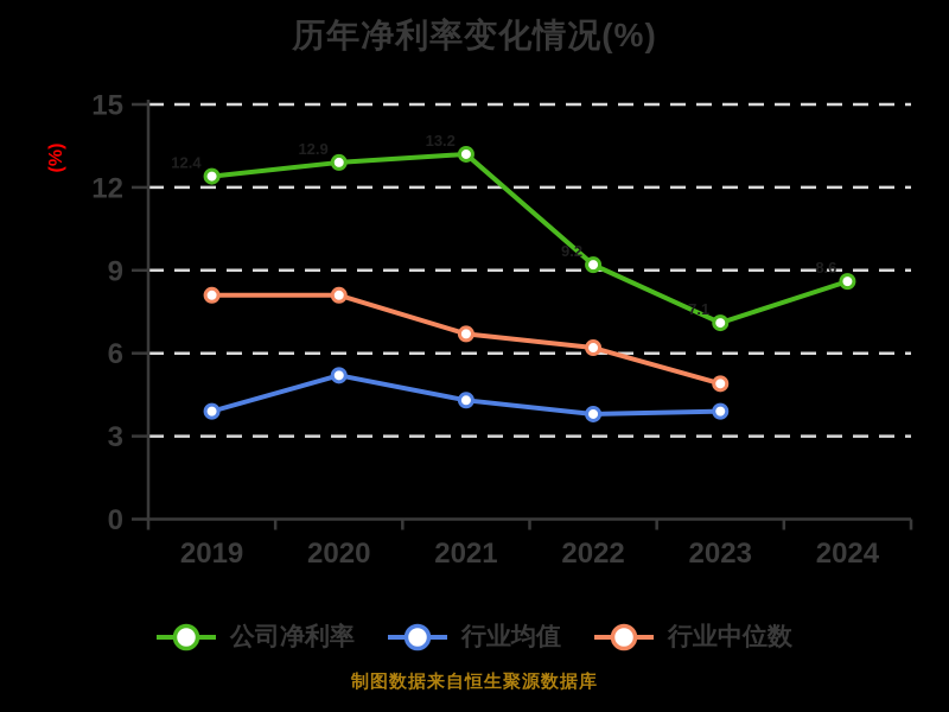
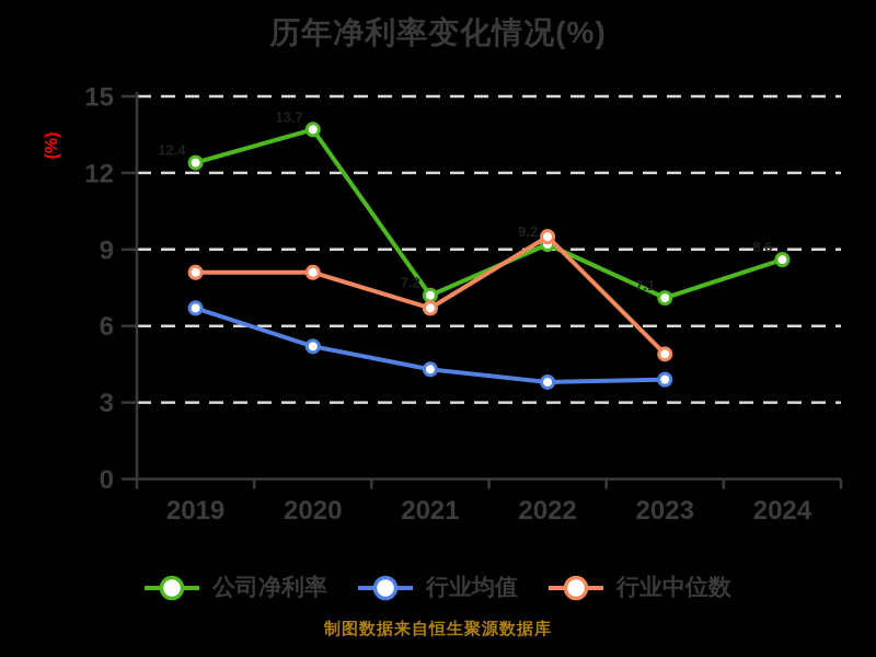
行业均值/2019: 3.9 -> 6.7
公司净利率/2020: 12.9 -> 13.7
公司净利率/2021: 13.2 -> 7.2
行业中位数/2022: 6.2 -> 9.5
